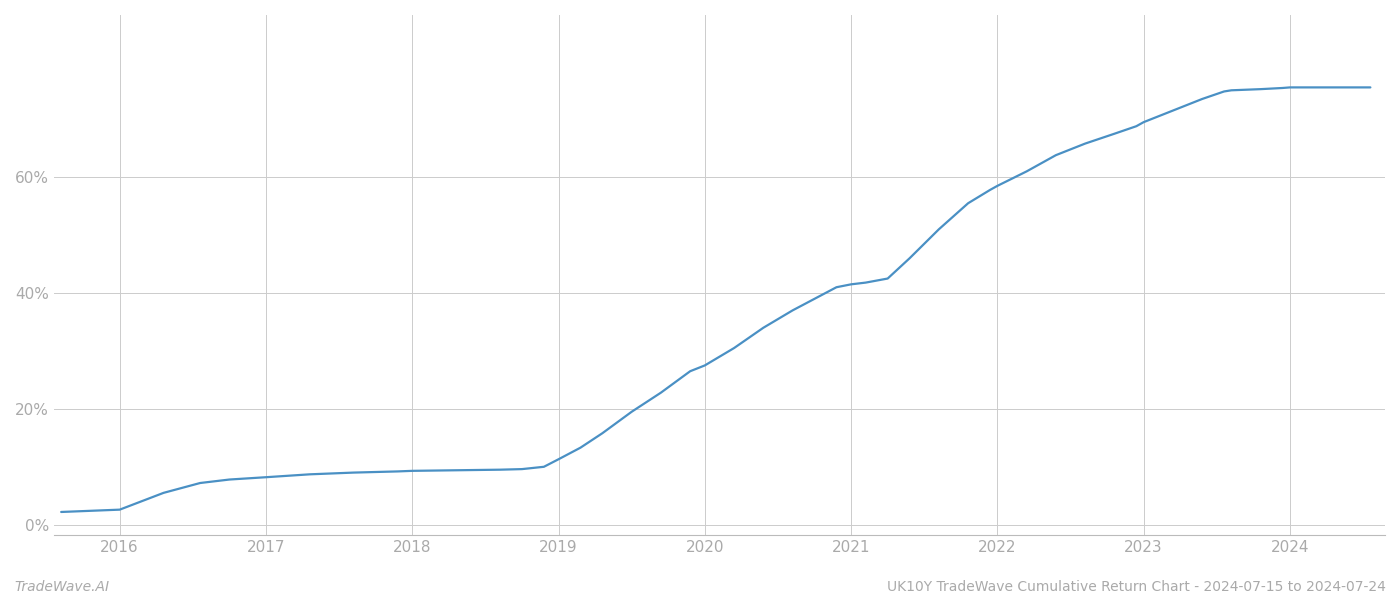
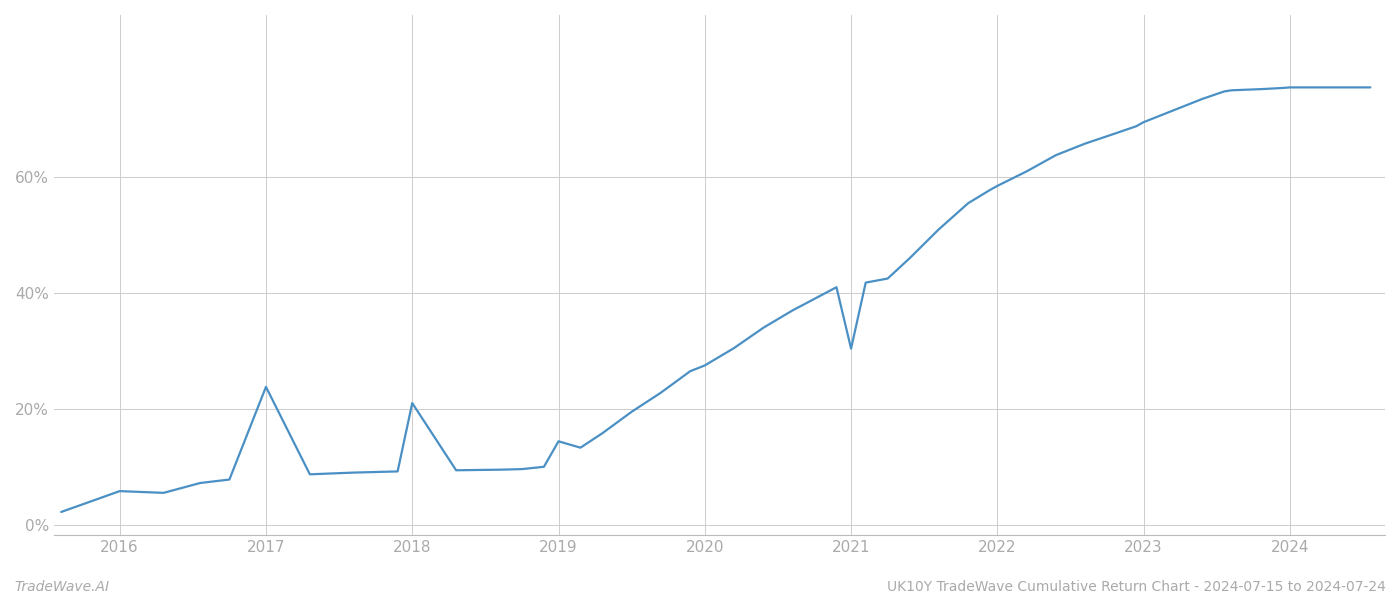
2016: 2.6% -> 5.8%
2017: 8.2% -> 23.8%
2018: 9.3% -> 21.0%
2019: 11.3% -> 14.4%
2021: 41.5% -> 30.4%
